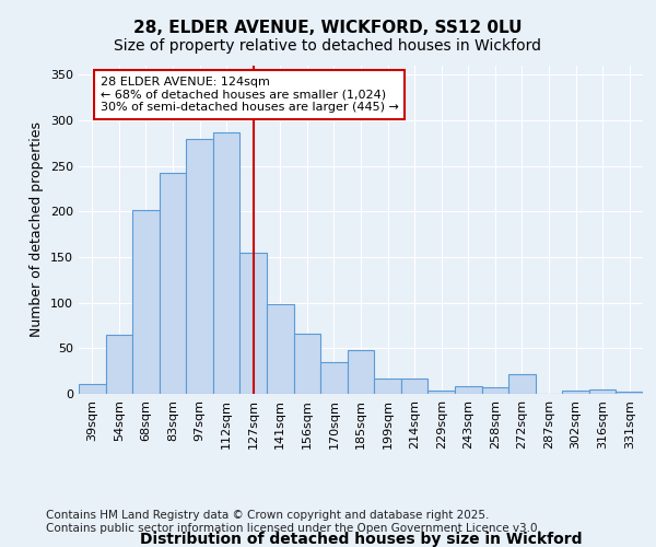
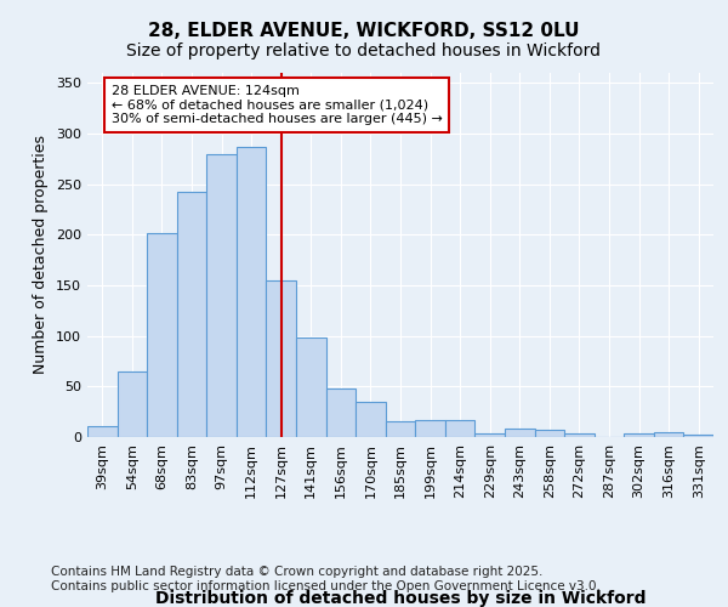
156sqm: 66 -> 48
185sqm: 48 -> 16
272sqm: 22 -> 4
